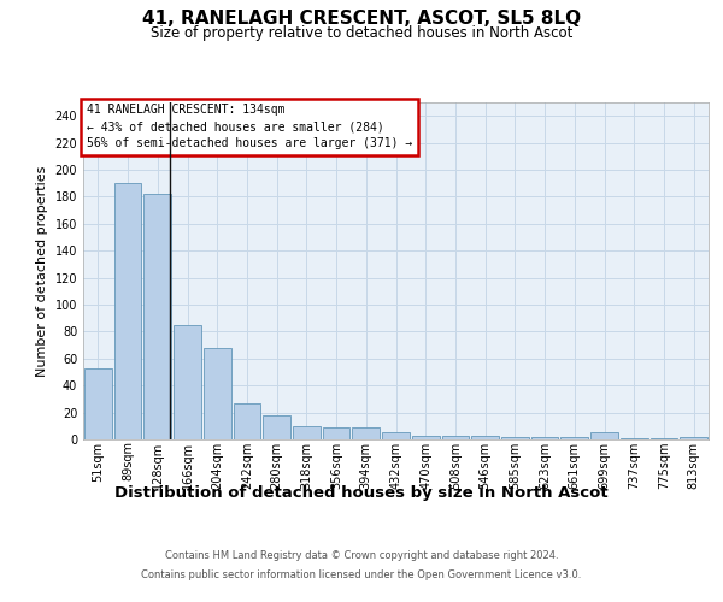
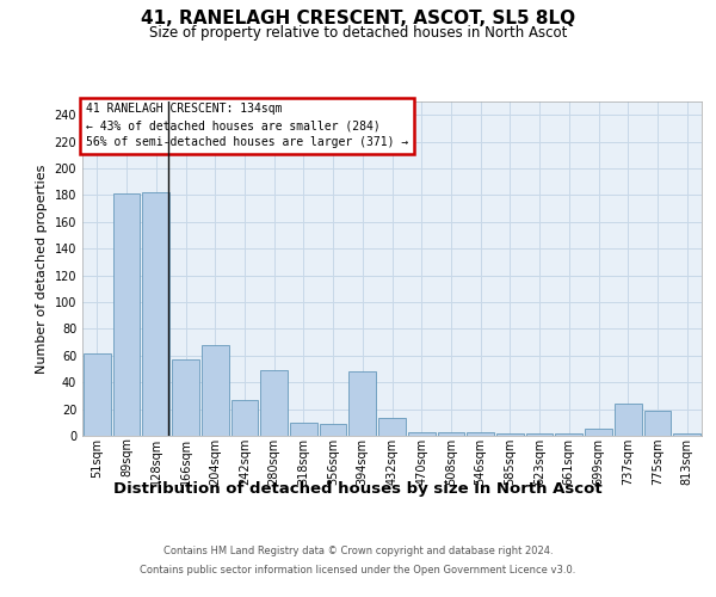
51sqm: 53 -> 62
89sqm: 190 -> 181
166sqm: 85 -> 57
280sqm: 18 -> 49
394sqm: 9 -> 48
432sqm: 5 -> 13
737sqm: 1 -> 24
775sqm: 1 -> 19
